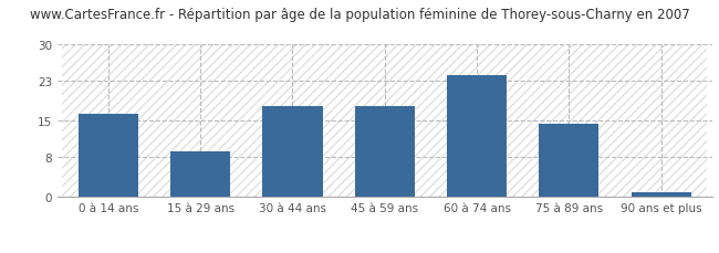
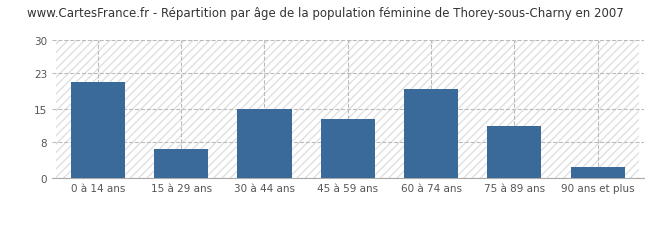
0 à 14 ans: 16.5 -> 21.0
15 à 29 ans: 9.0 -> 6.5
30 à 44 ans: 18.0 -> 15.0
45 à 59 ans: 18.0 -> 13.0
60 à 74 ans: 24.0 -> 19.5
75 à 89 ans: 14.5 -> 11.5
90 ans et plus: 1.0 -> 2.5
